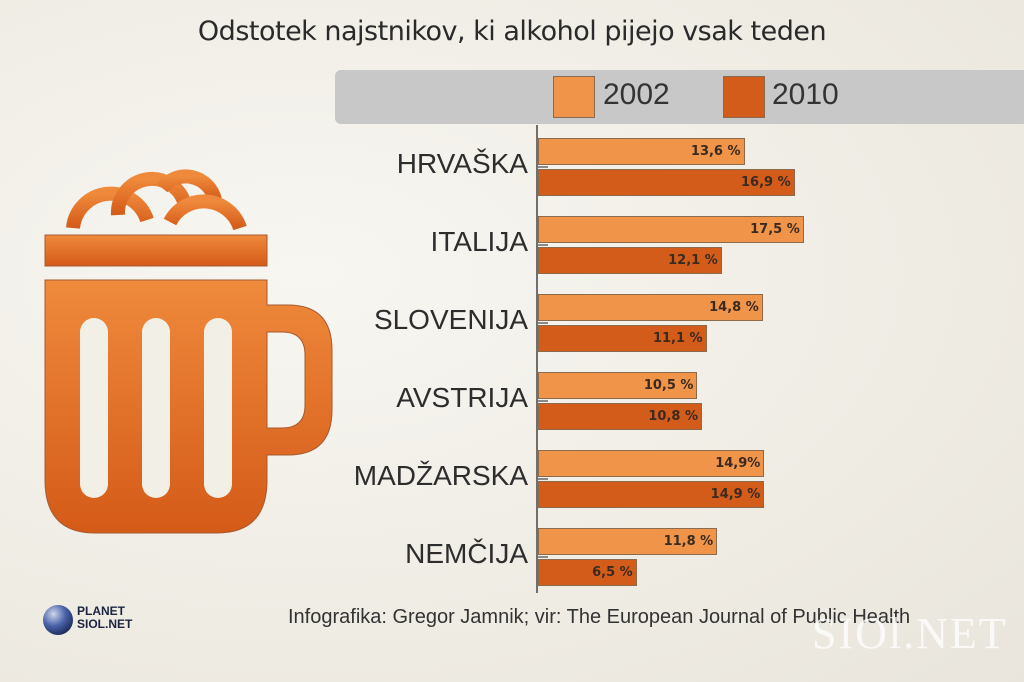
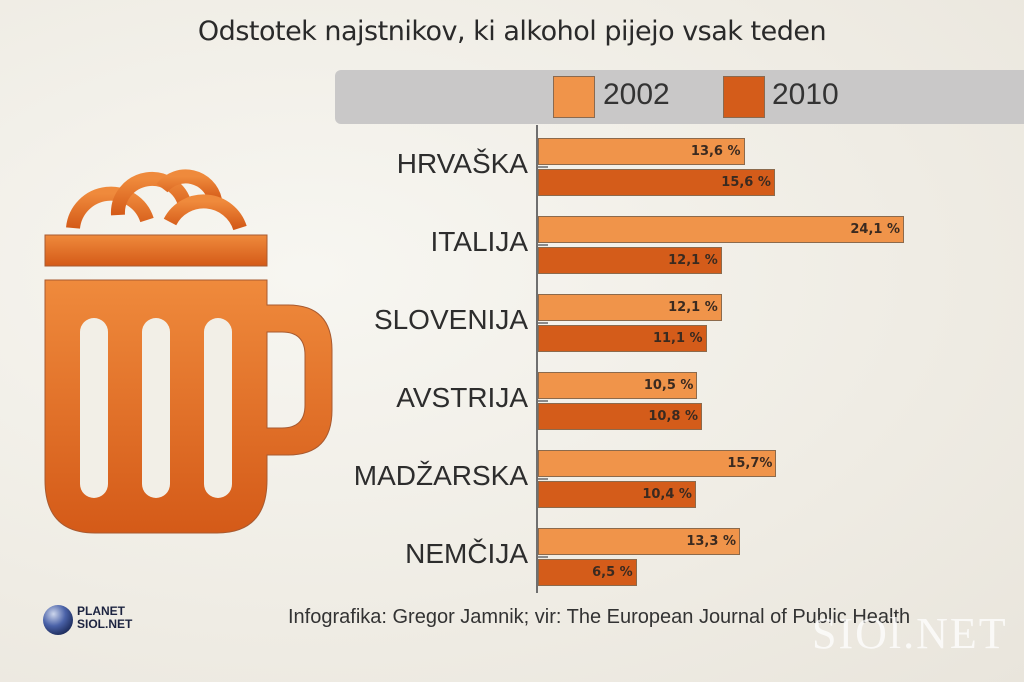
2010/HRVAŠKA: 16,9 -> 15,6
2002/ITALIJA: 17,5 -> 24,1
2002/SLOVENIJA: 14,8 -> 12,1
2002/MADŽARSKA: 14,9% -> 15,7%
2010/MADŽARSKA: 14,9 -> 10,4
2002/NEMČIJA: 11,8 -> 13,3
